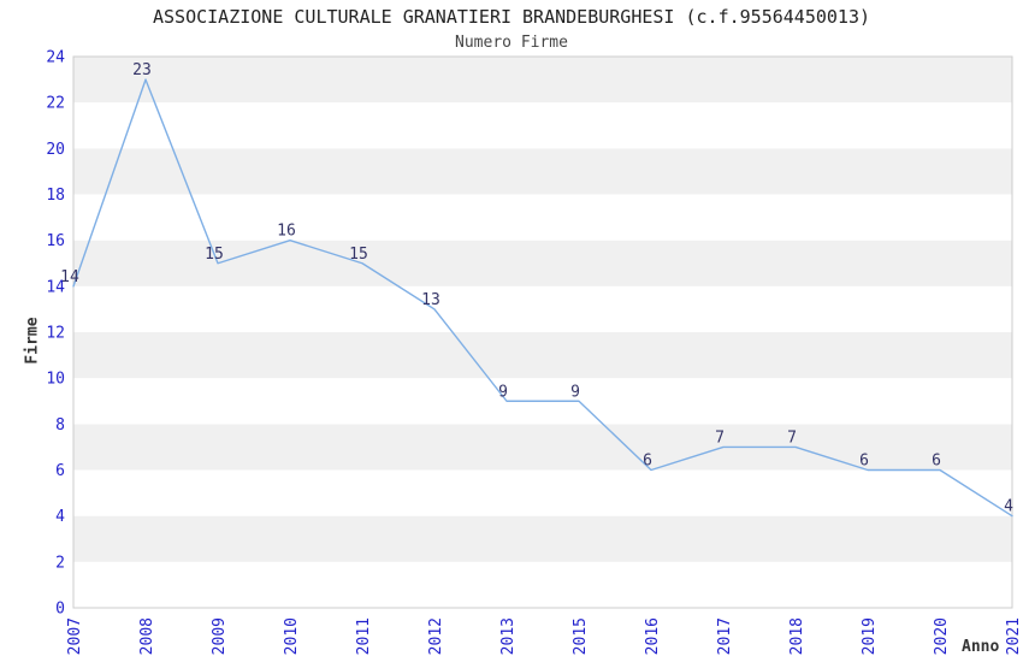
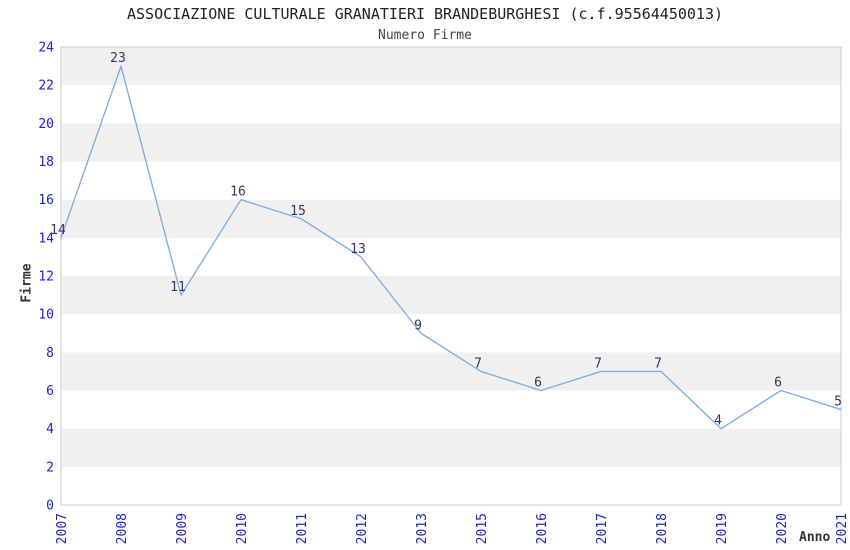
2009: 15 -> 11
2015: 9 -> 7
2019: 6 -> 4
2021: 4 -> 5
